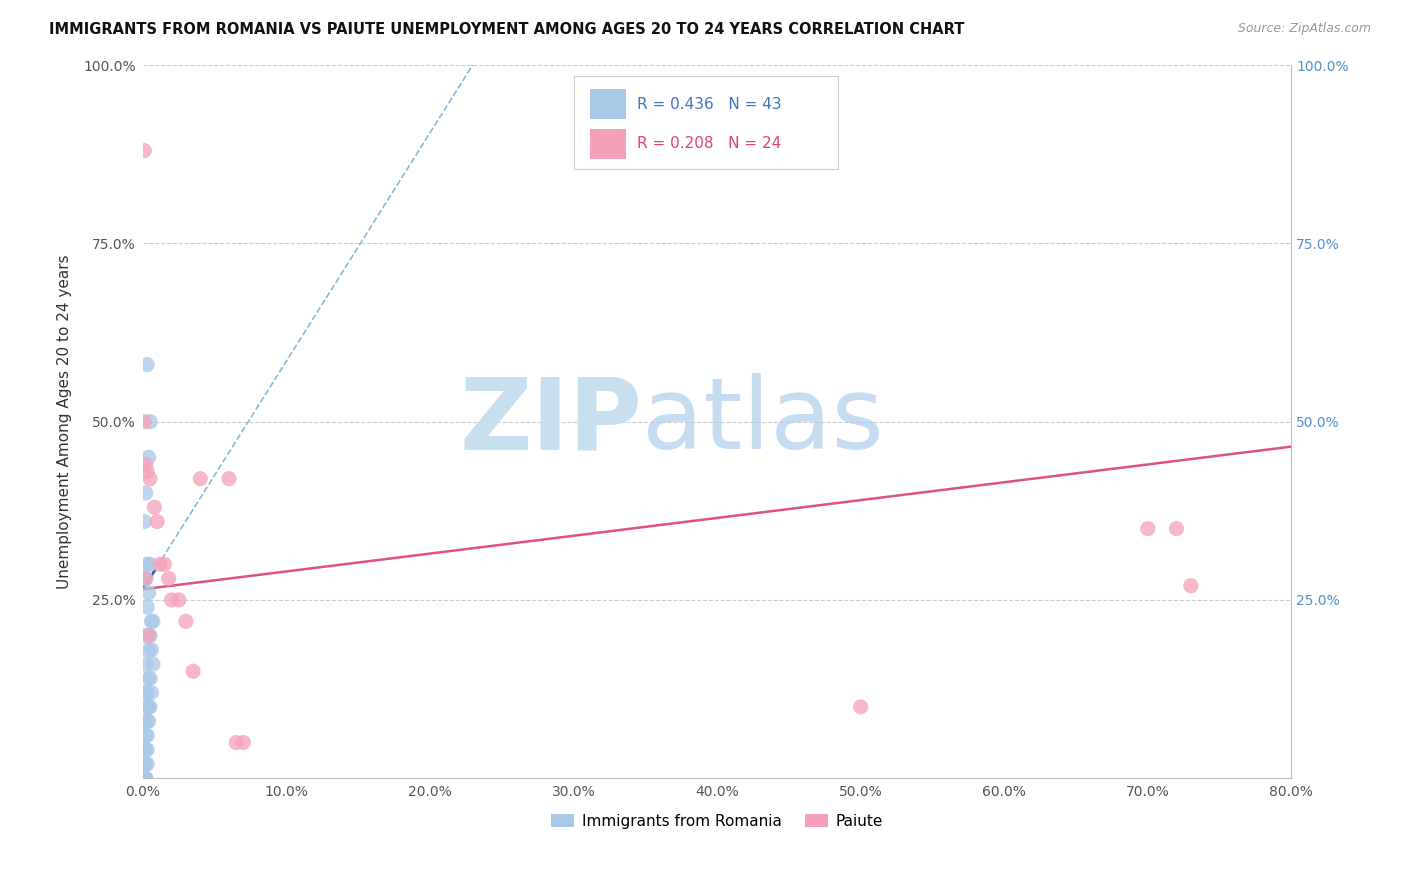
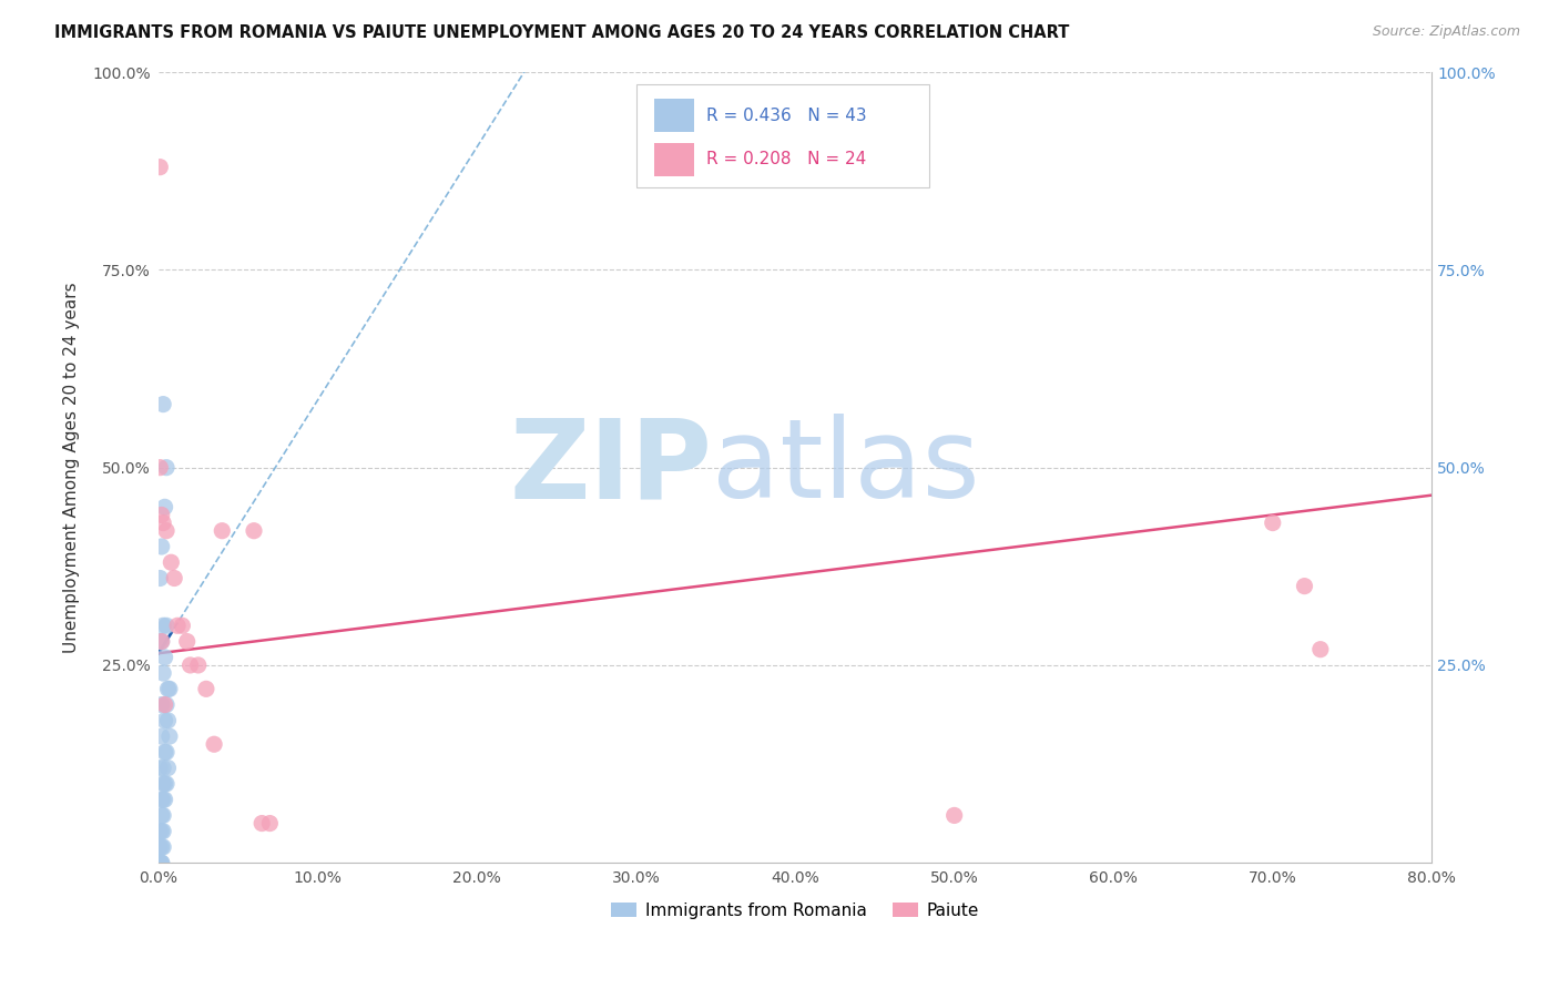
Paiute/50.0%: 10% -> 6%
Paiute/70.0%: 35% -> 43%
